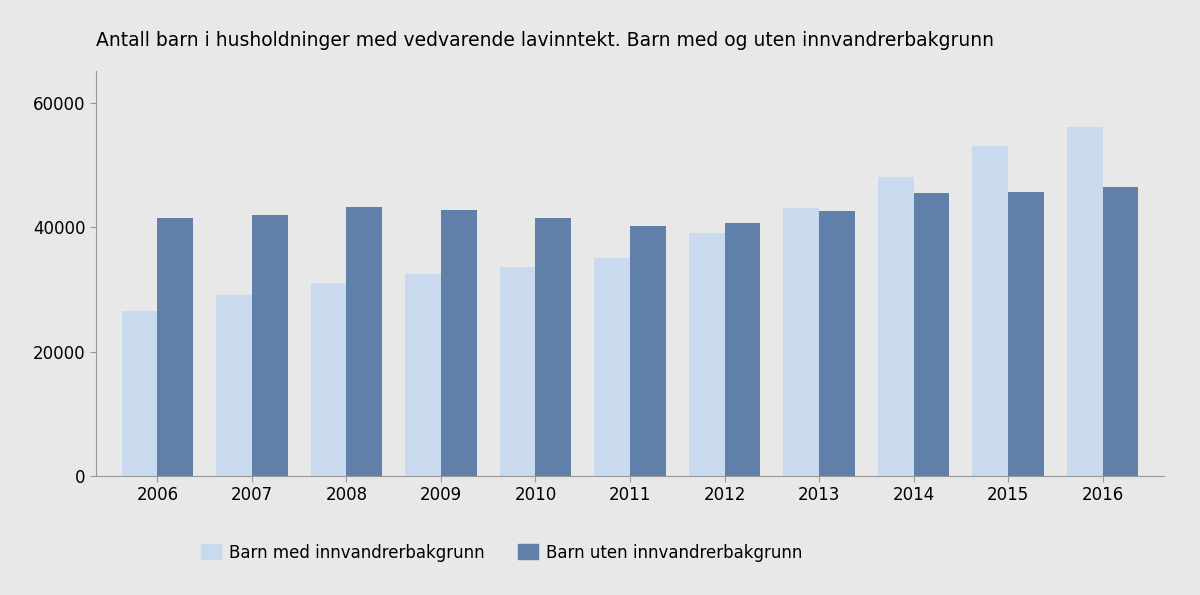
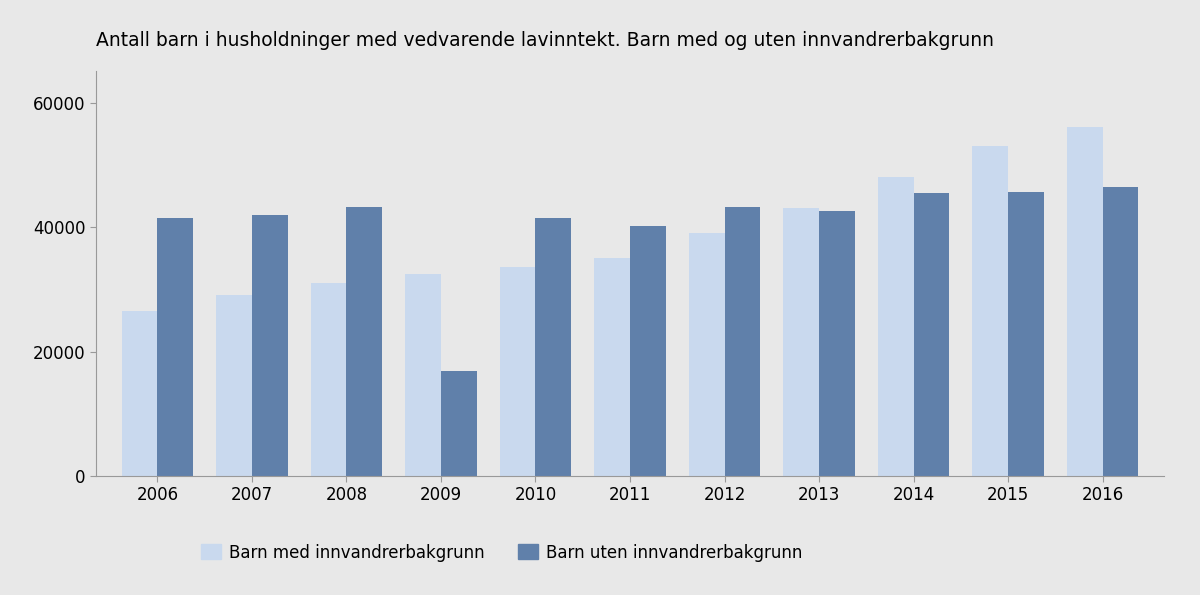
Barn uten innvandrerbakgrunn/2009: 42700 -> 16800
Barn uten innvandrerbakgrunn/2012: 40700 -> 43200
